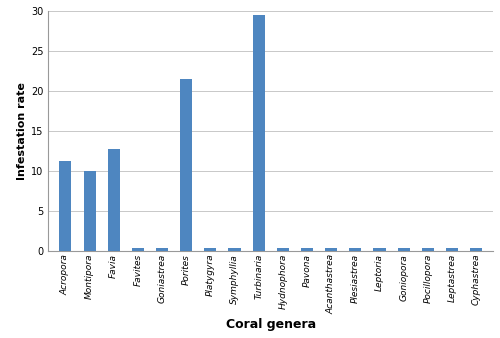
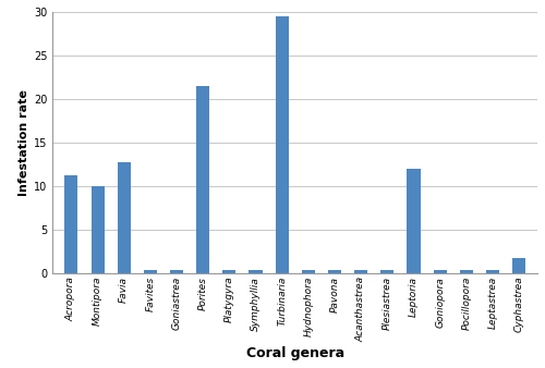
Leptoria: 0.4 -> 12.0
Cyphastrea: 0.4 -> 1.8
